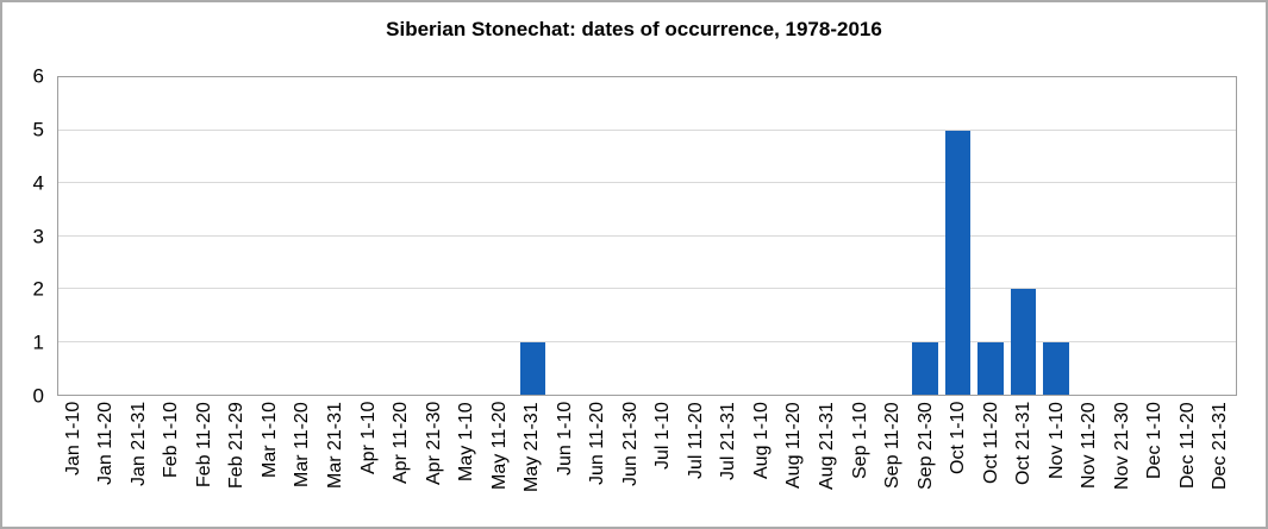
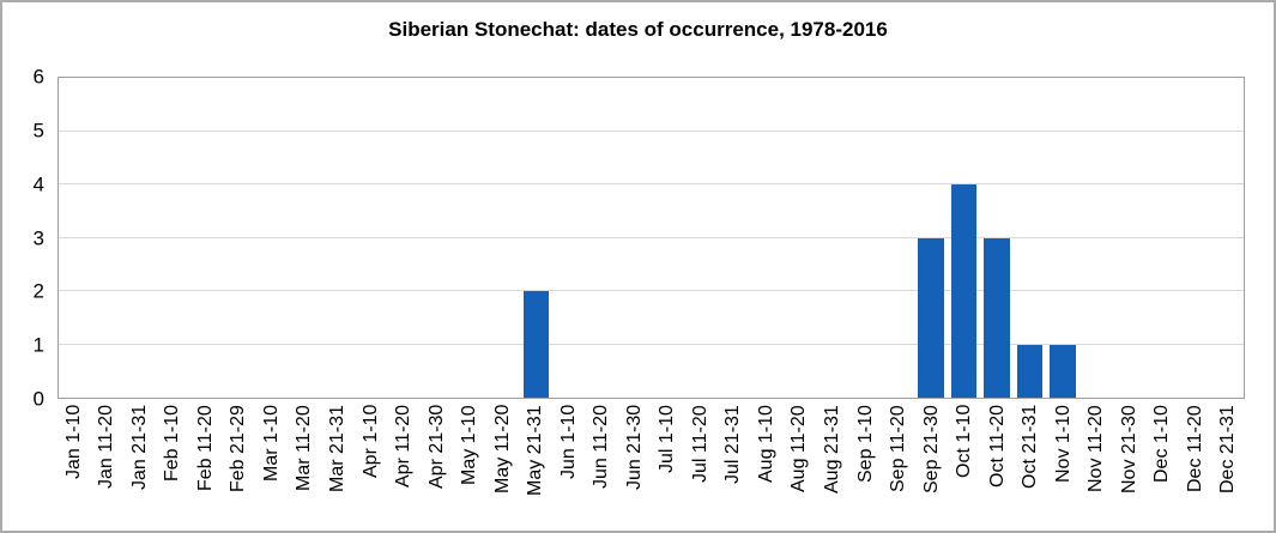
May 21-31: 1 -> 2
Sep 21-30: 1 -> 3
Oct 1-10: 5 -> 4
Oct 11-20: 1 -> 3
Oct 21-31: 2 -> 1
